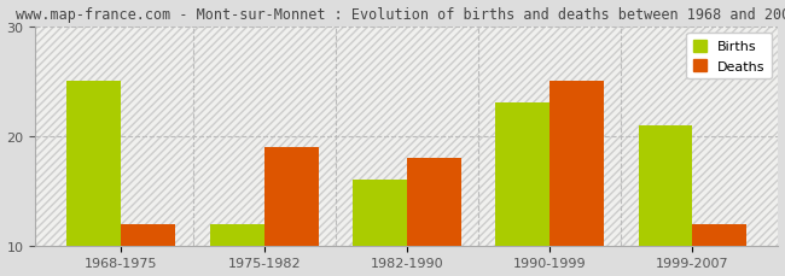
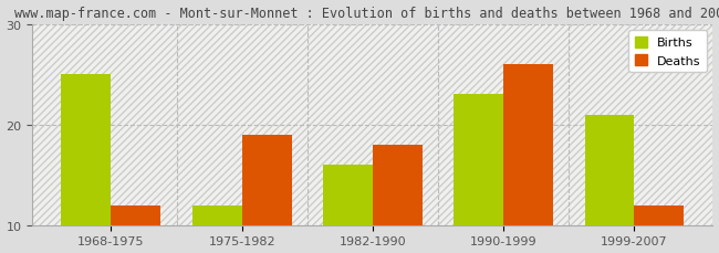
Deaths/1990-1999: 25 -> 26
